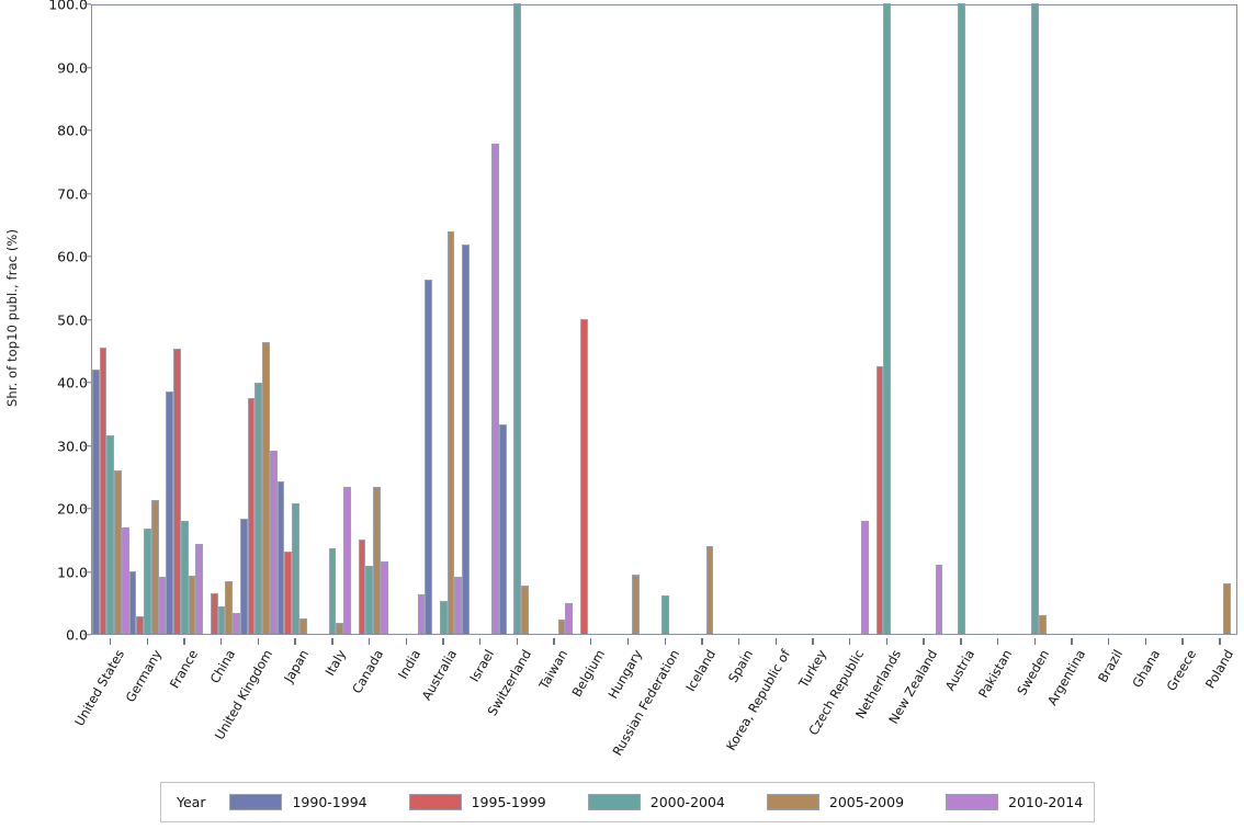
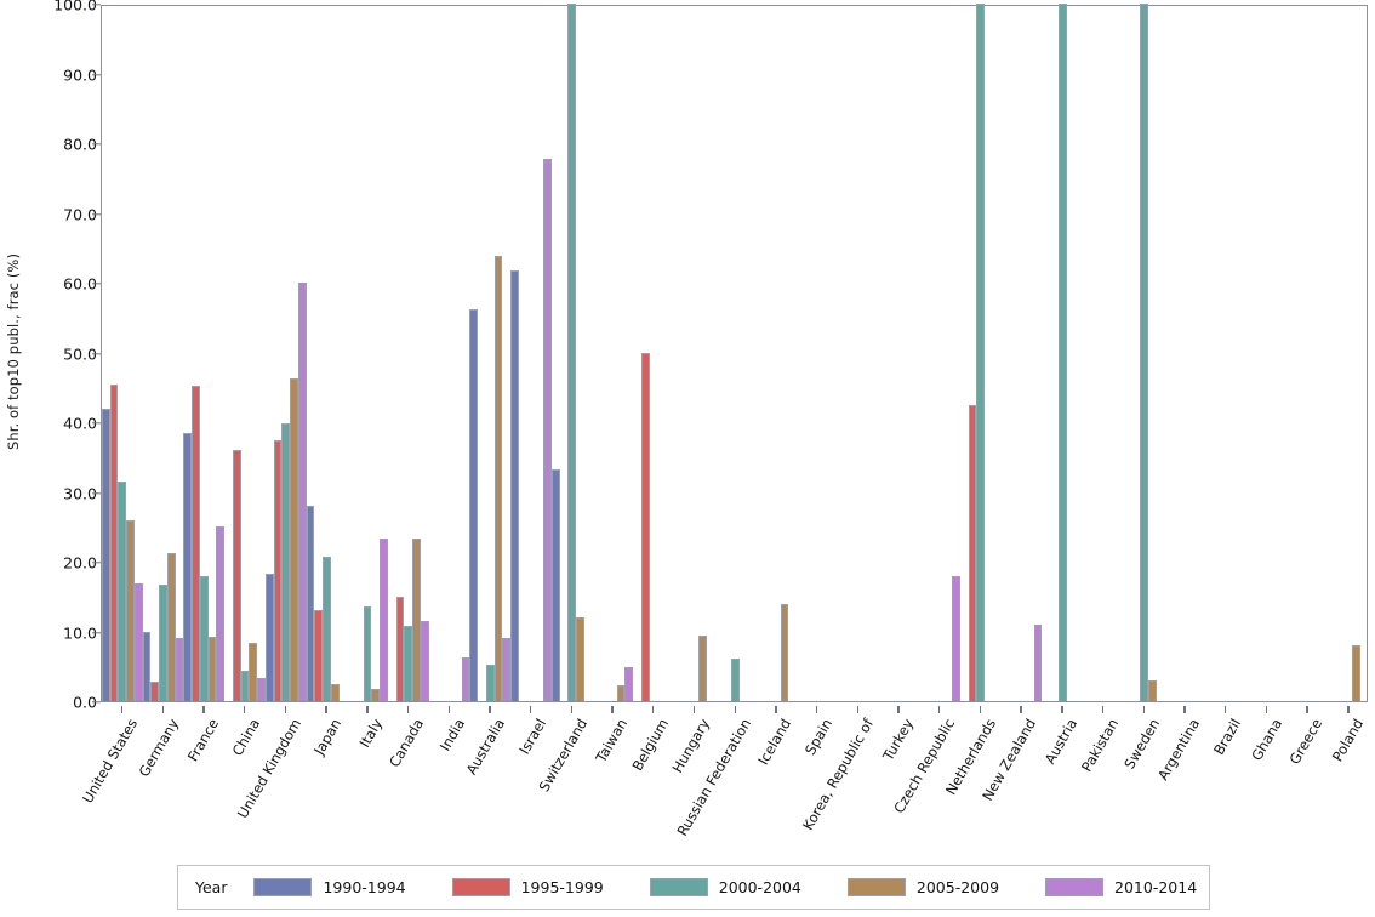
2010-2014/France: 14 -> 25
1995-1999/China: 6 -> 36
2010-2014/United Kingdom: 29 -> 60
1990-1994/Japan: 24 -> 28
2005-2009/Switzerland: 8 -> 12
